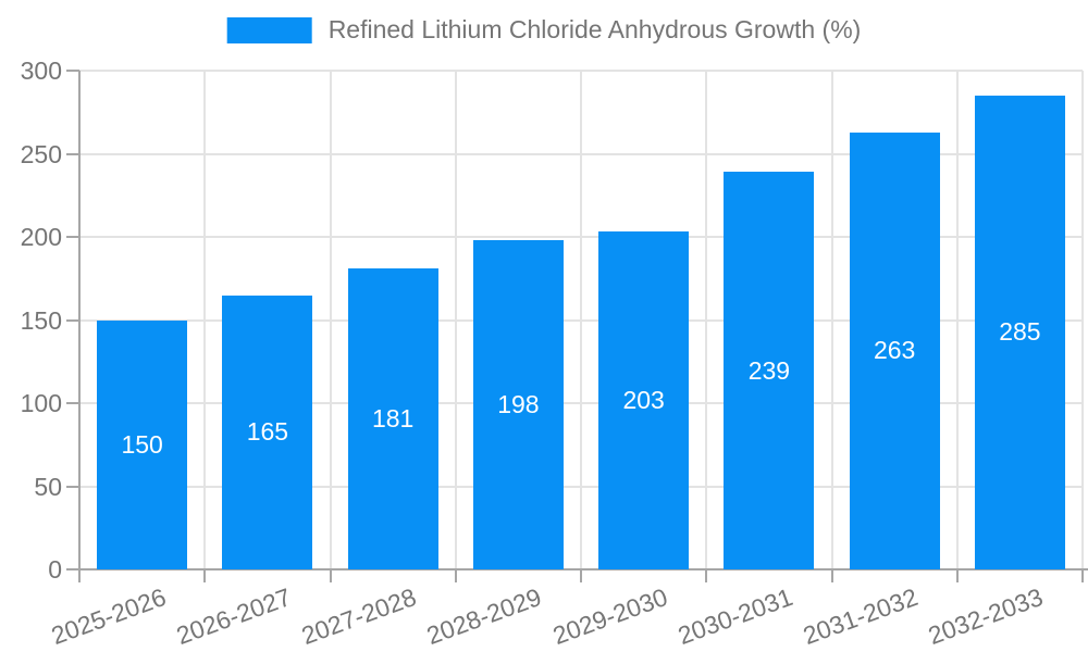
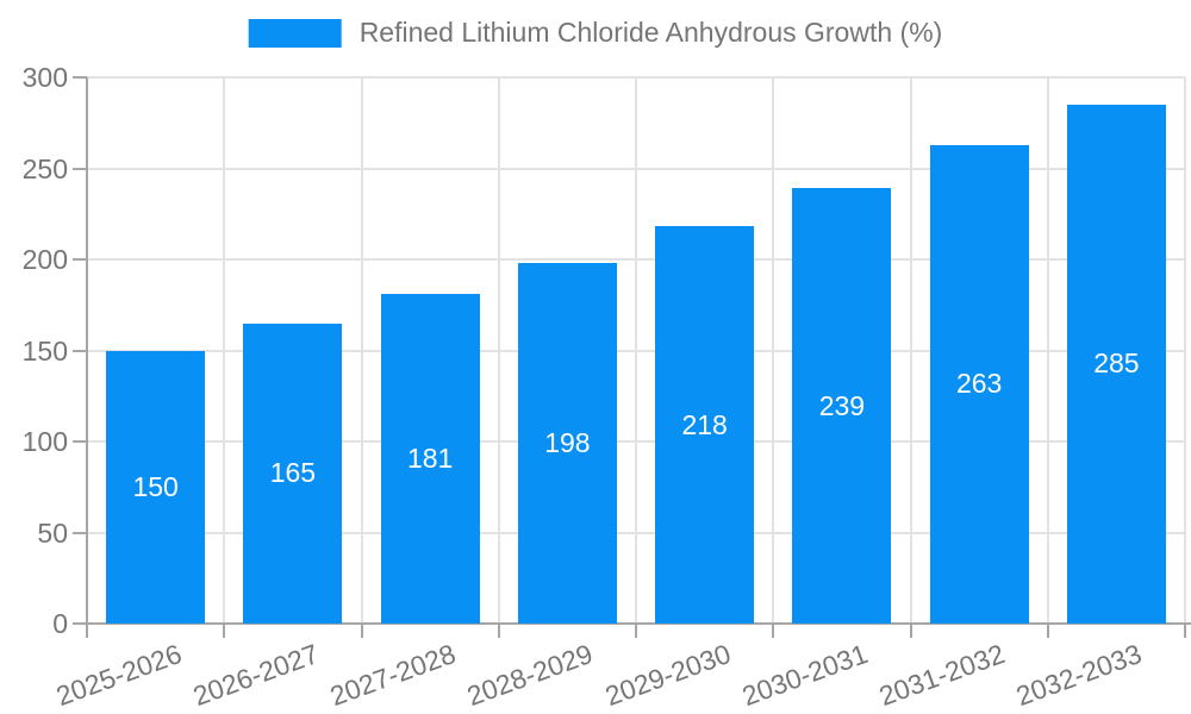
2029-2030: 203 -> 218
